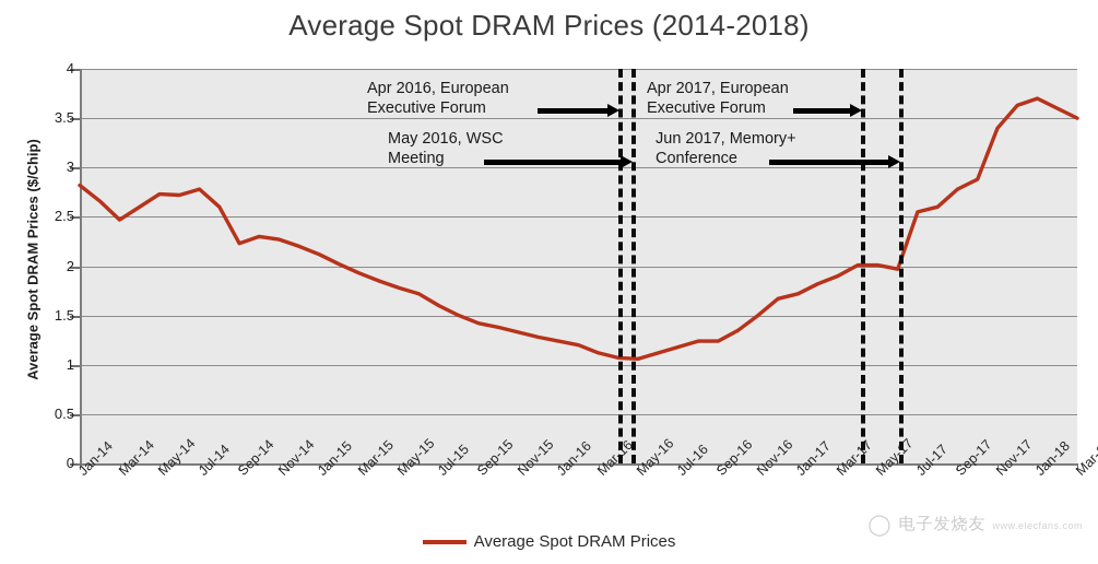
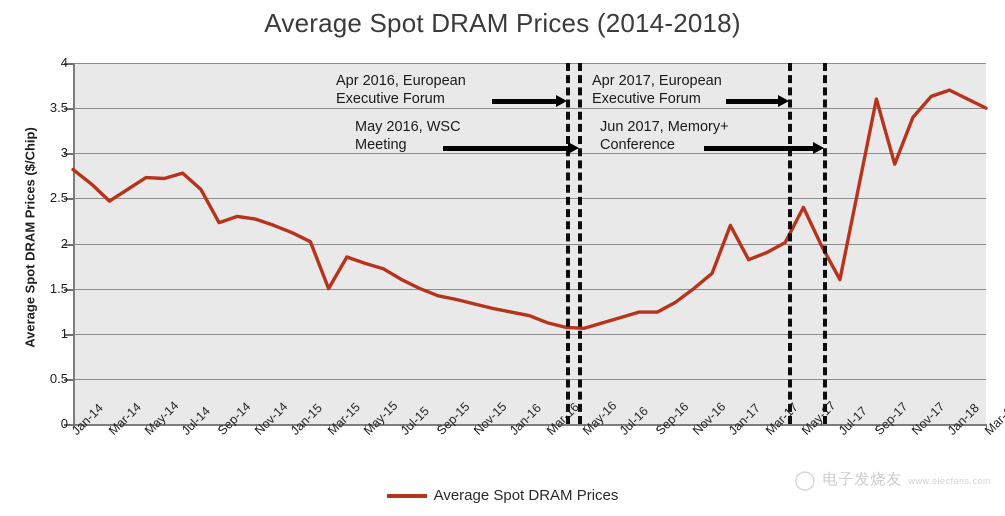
Mar-15: 1.9 -> 1.5
Jan-17: 1.7 -> 2.2
May-17: 2.0 -> 2.4
Jul-17: 2.5 -> 1.6
Sep-17: 2.8 -> 3.6
